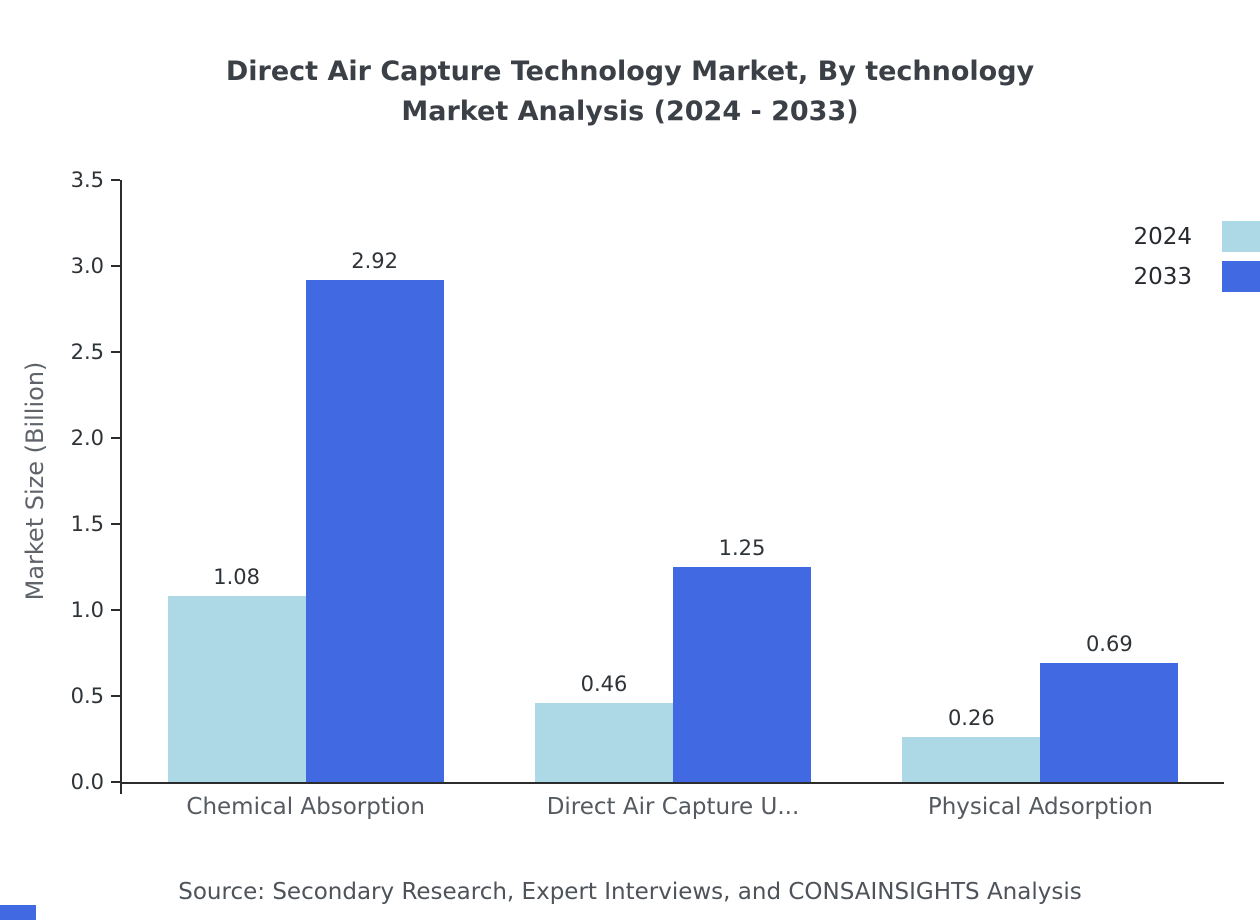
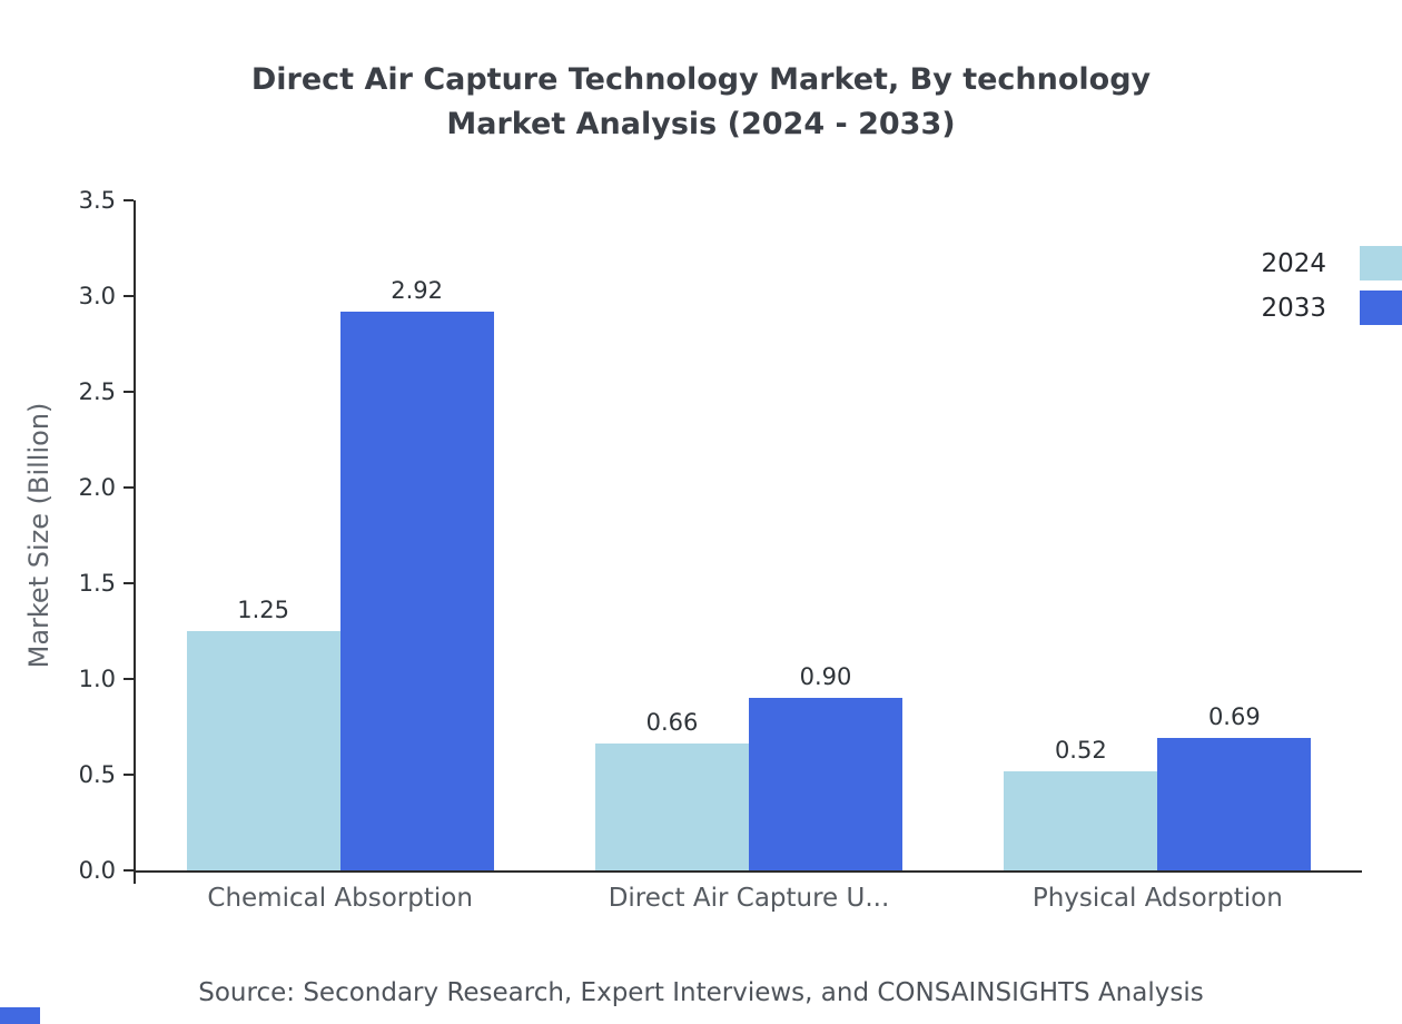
2024/Chemical Absorption: 1.08 -> 1.25
2024/Direct Air Capture U...: 0.46 -> 0.66
2033/Direct Air Capture U...: 1.25 -> 0.90
2024/Physical Adsorption: 0.26 -> 0.52
